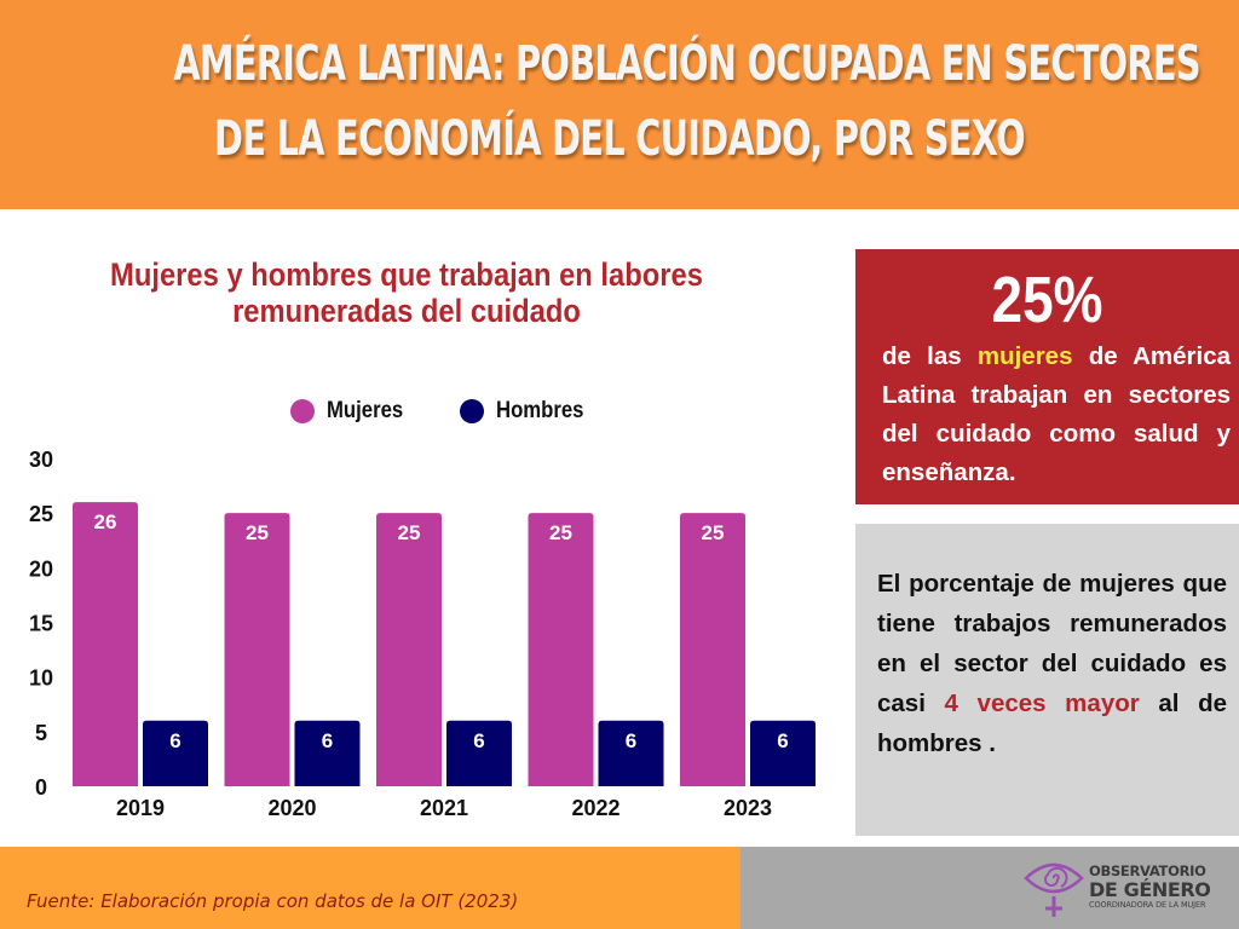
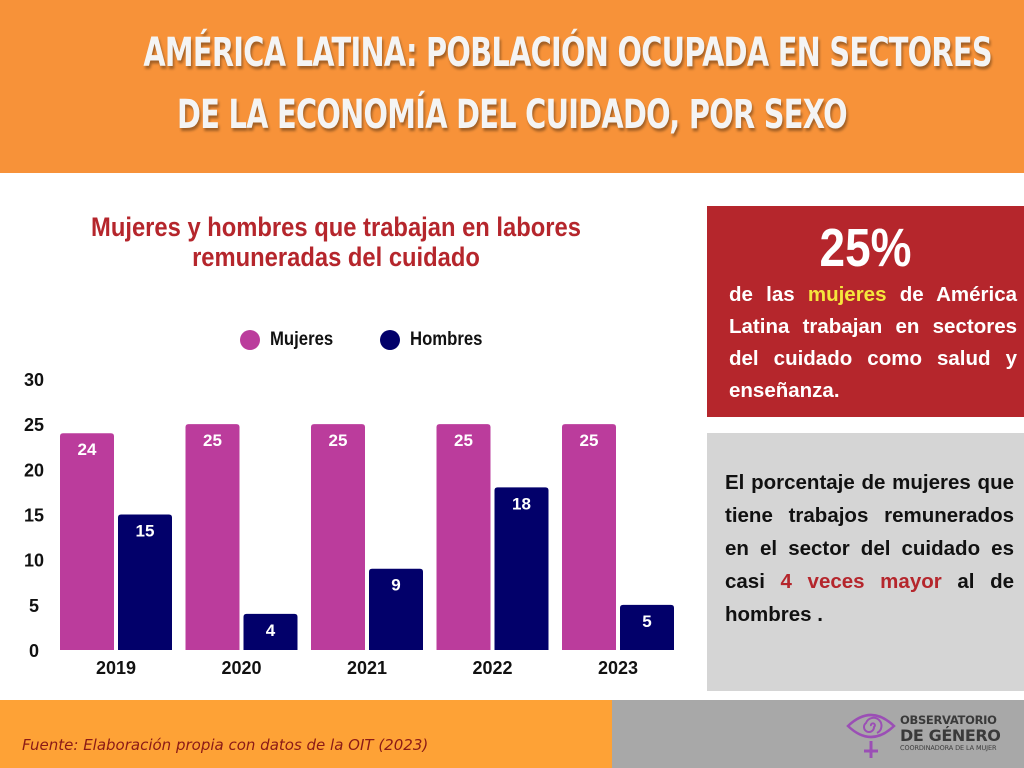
Mujeres/2019: 26 -> 24
Hombres/2019: 6 -> 15
Hombres/2020: 6 -> 4
Hombres/2021: 6 -> 9
Hombres/2022: 6 -> 18
Hombres/2023: 6 -> 5
